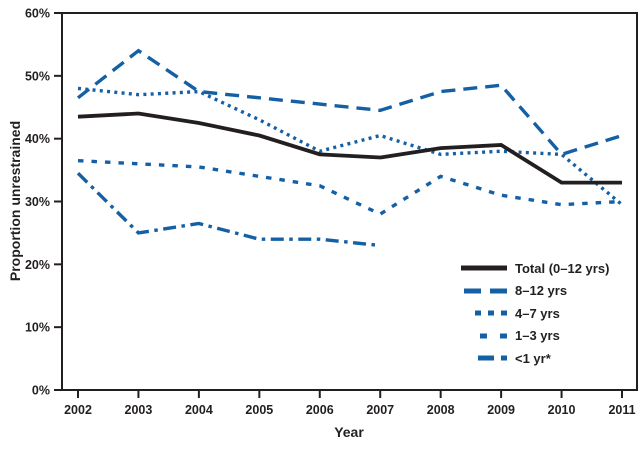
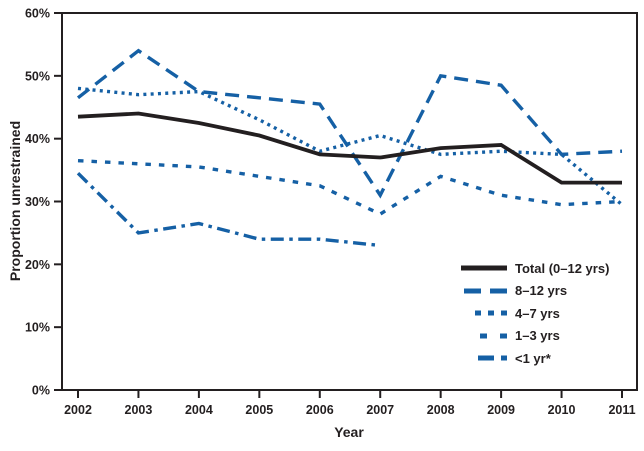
8–12 yrs/2007: 44% -> 31%
8–12 yrs/2008: 48% -> 50%
8–12 yrs/2011: 40% -> 38%
